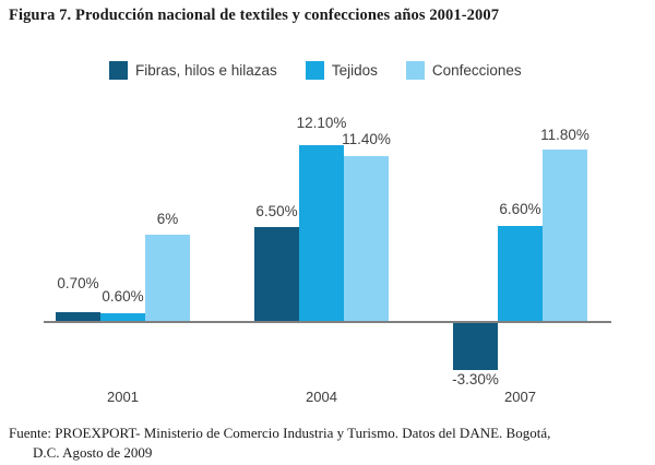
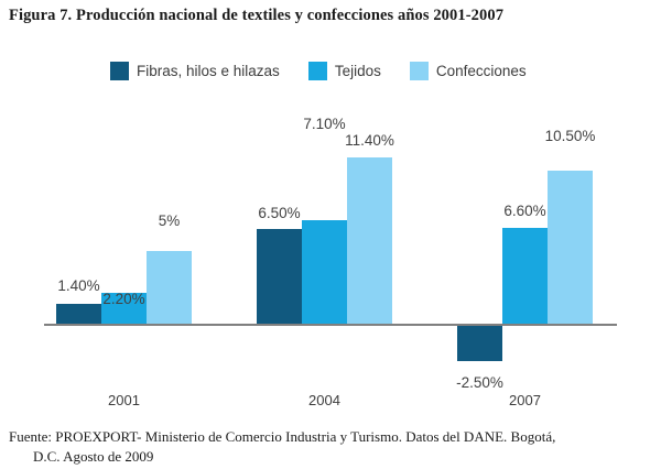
Fibras, hilos e hilazas/2001: 0.70% -> 1.40%
Tejidos/2001: 0.60% -> 2.20%
Confecciones/2001: 6% -> 5%
Tejidos/2004: 12.10% -> 7.10%
Fibras, hilos e hilazas/2007: -3.30% -> -2.50%
Confecciones/2007: 11.80% -> 10.50%
